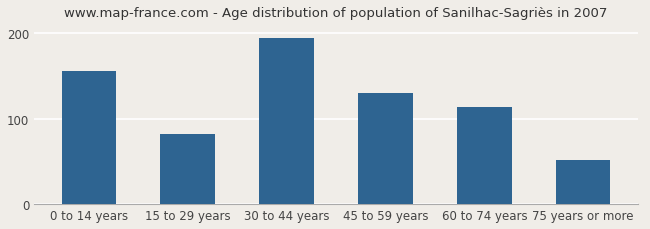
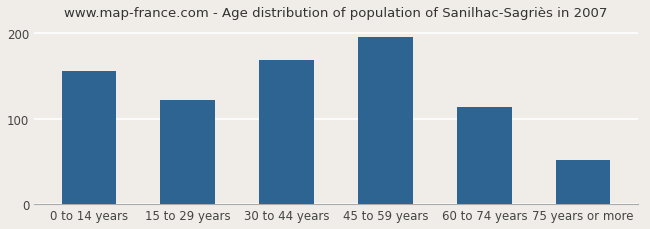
15 to 29 years: 82 -> 122
30 to 44 years: 194 -> 168
45 to 59 years: 130 -> 195
